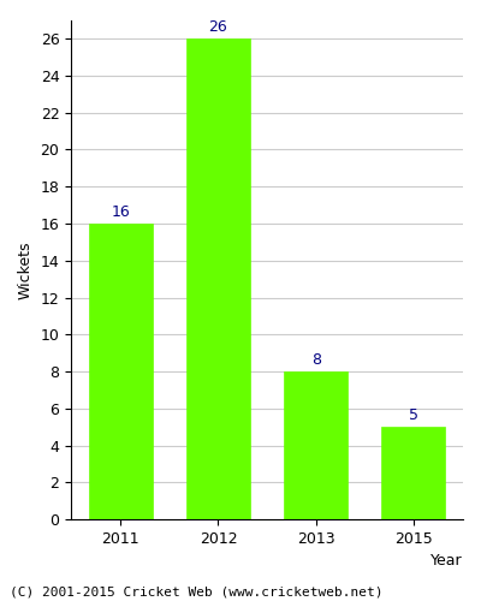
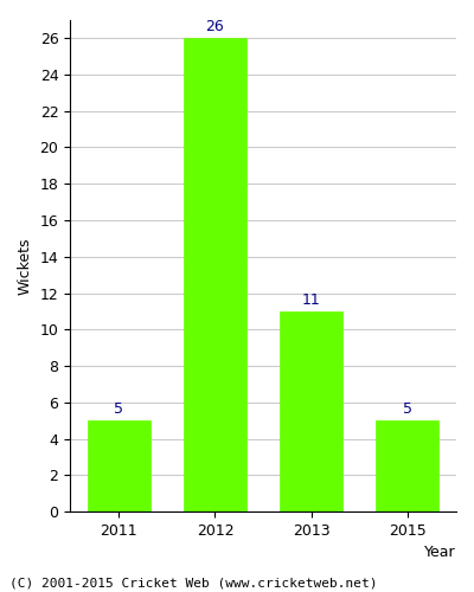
2011: 16 -> 5
2013: 8 -> 11
